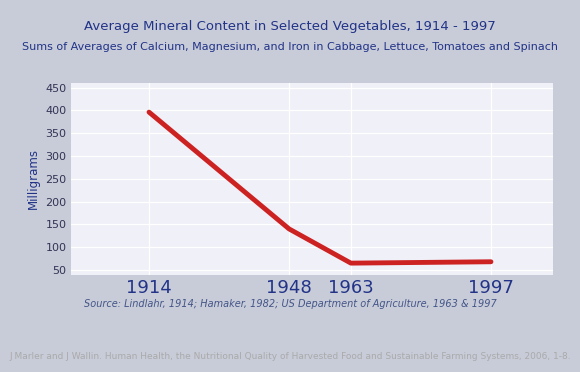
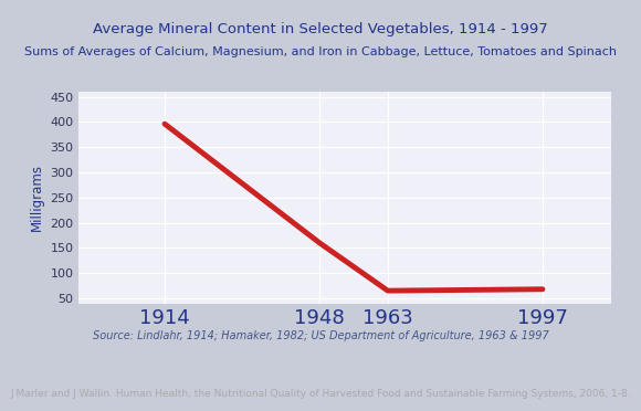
1948: 140 -> 160
